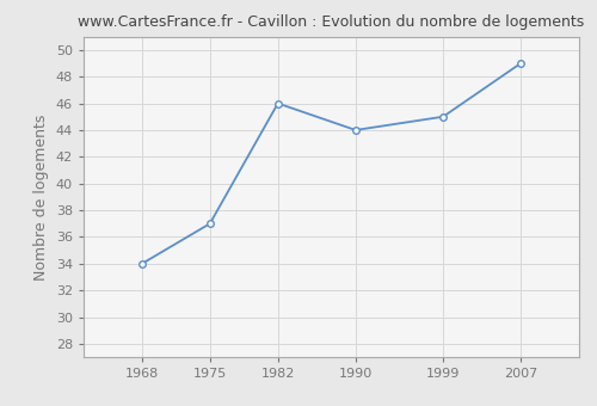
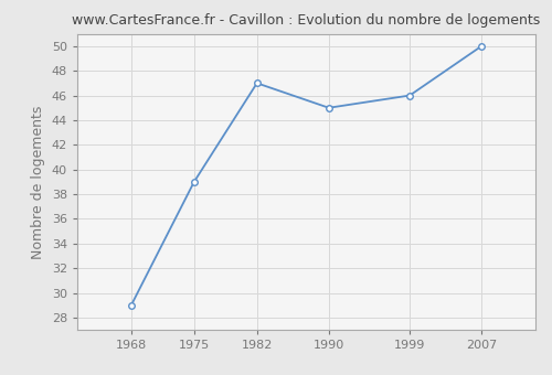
1968: 34 -> 29
1975: 37 -> 39
1982: 46 -> 47
1990: 44 -> 45
1999: 45 -> 46
2007: 49 -> 50
